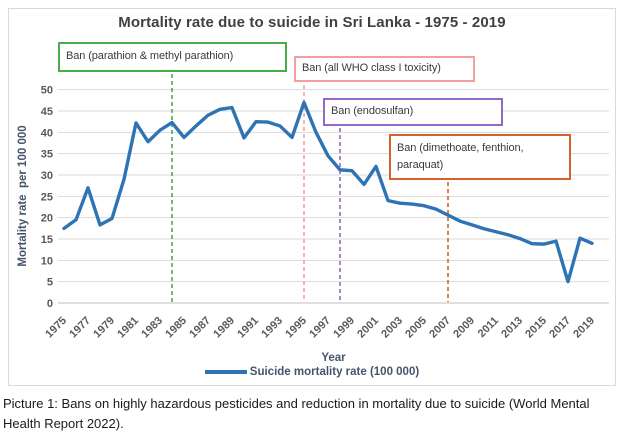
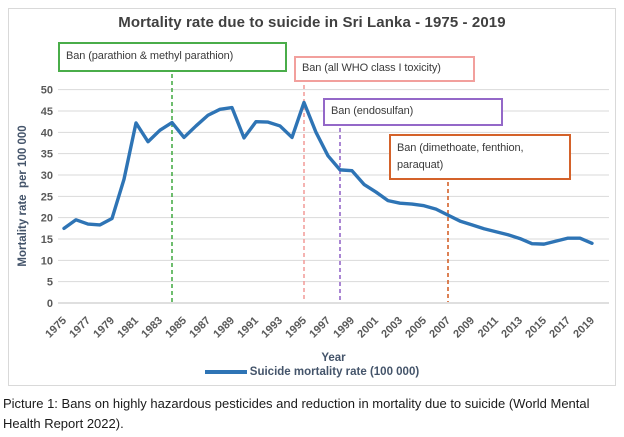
1977: 27 -> 18
2001: 32 -> 26
2017: 5 -> 15
